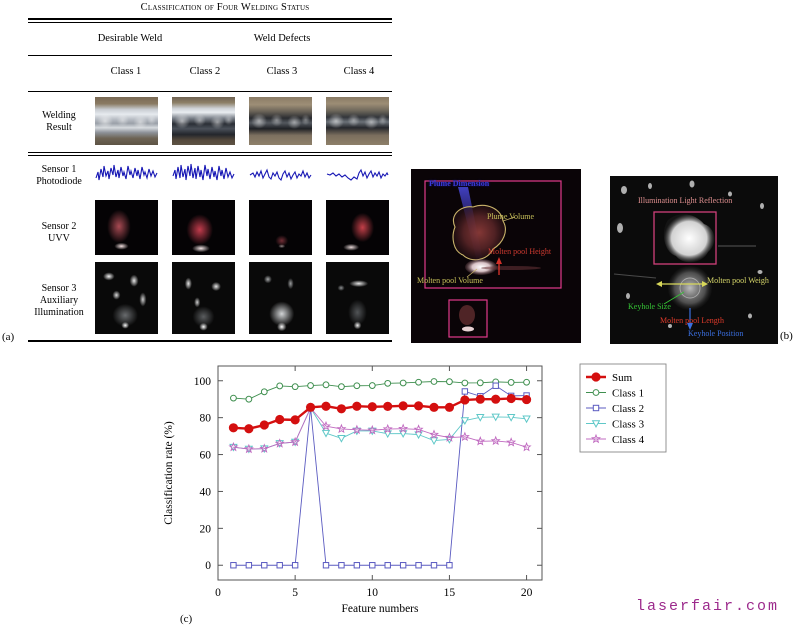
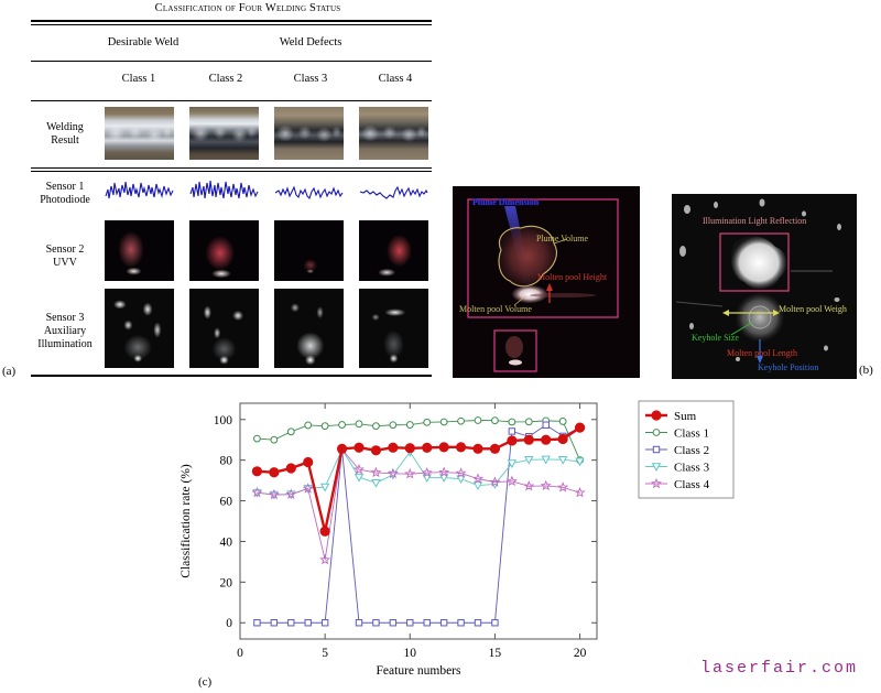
Sum/5: 79 -> 45
Class 4/5: 67 -> 31
Class 3/10: 73 -> 84
Sum/20: 90 -> 96
Class 1/20: 99 -> 80
Class 2/20: 92 -> 96
